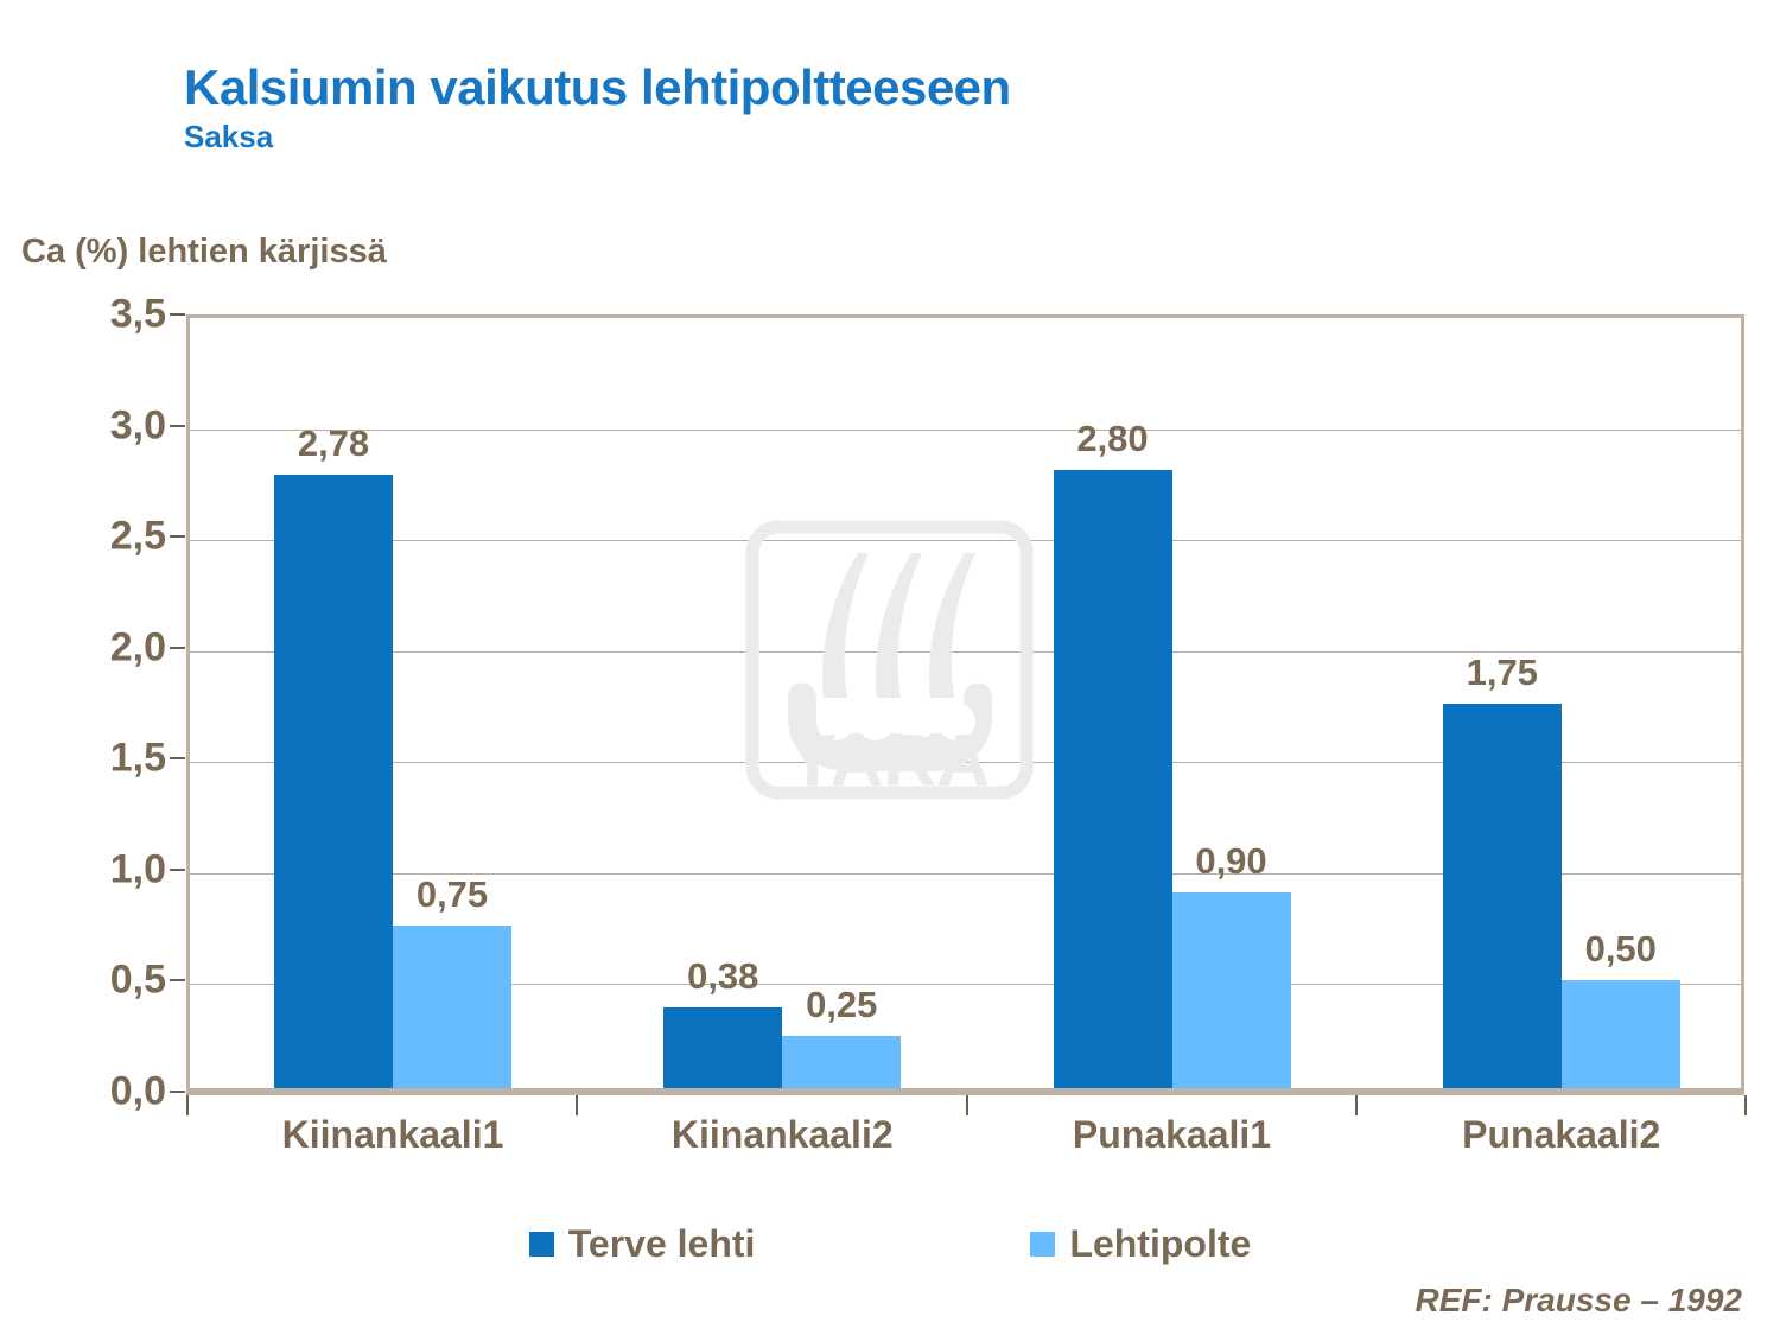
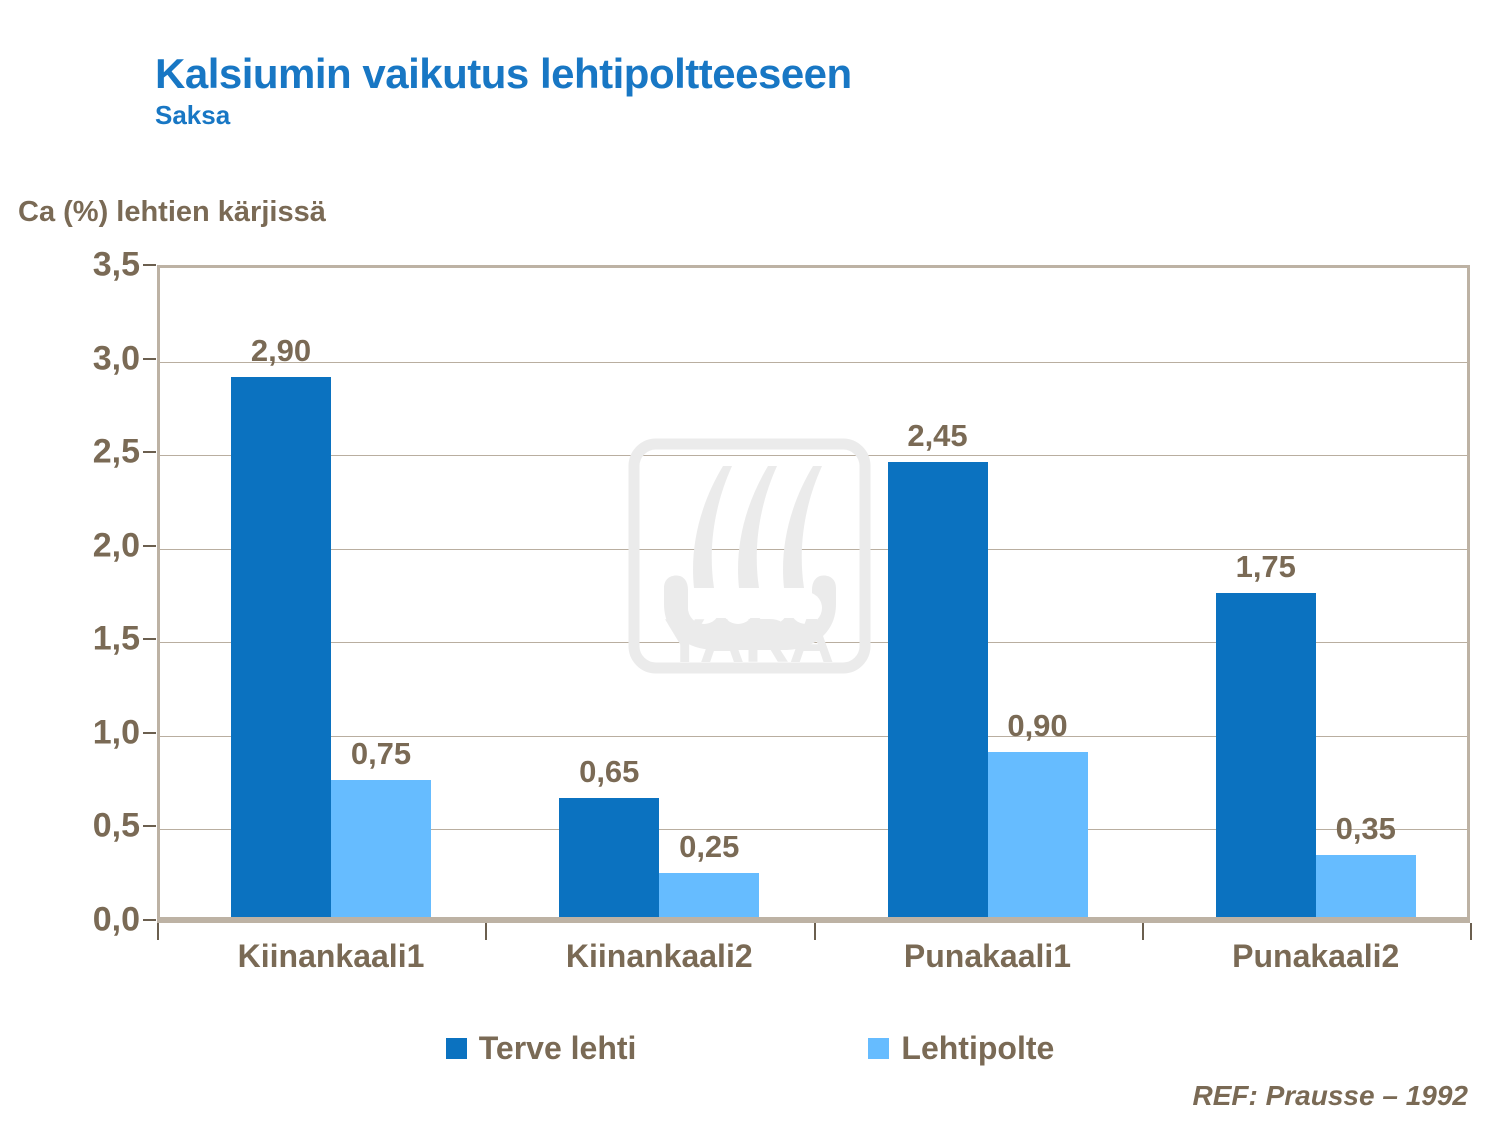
Terve lehti/Kiinankaali1: 2,78 -> 2,90
Terve lehti/Kiinankaali2: 0,38 -> 0,65
Terve lehti/Punakaali1: 2,80 -> 2,45
Lehtipolte/Punakaali2: 0,50 -> 0,35
